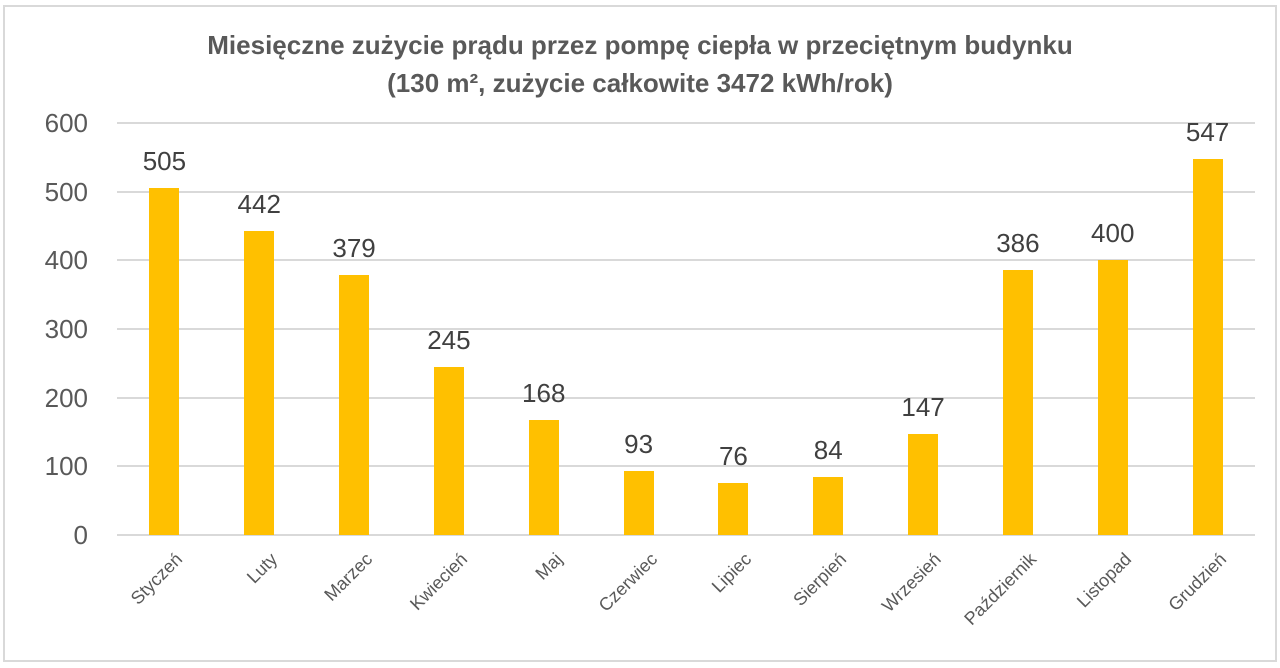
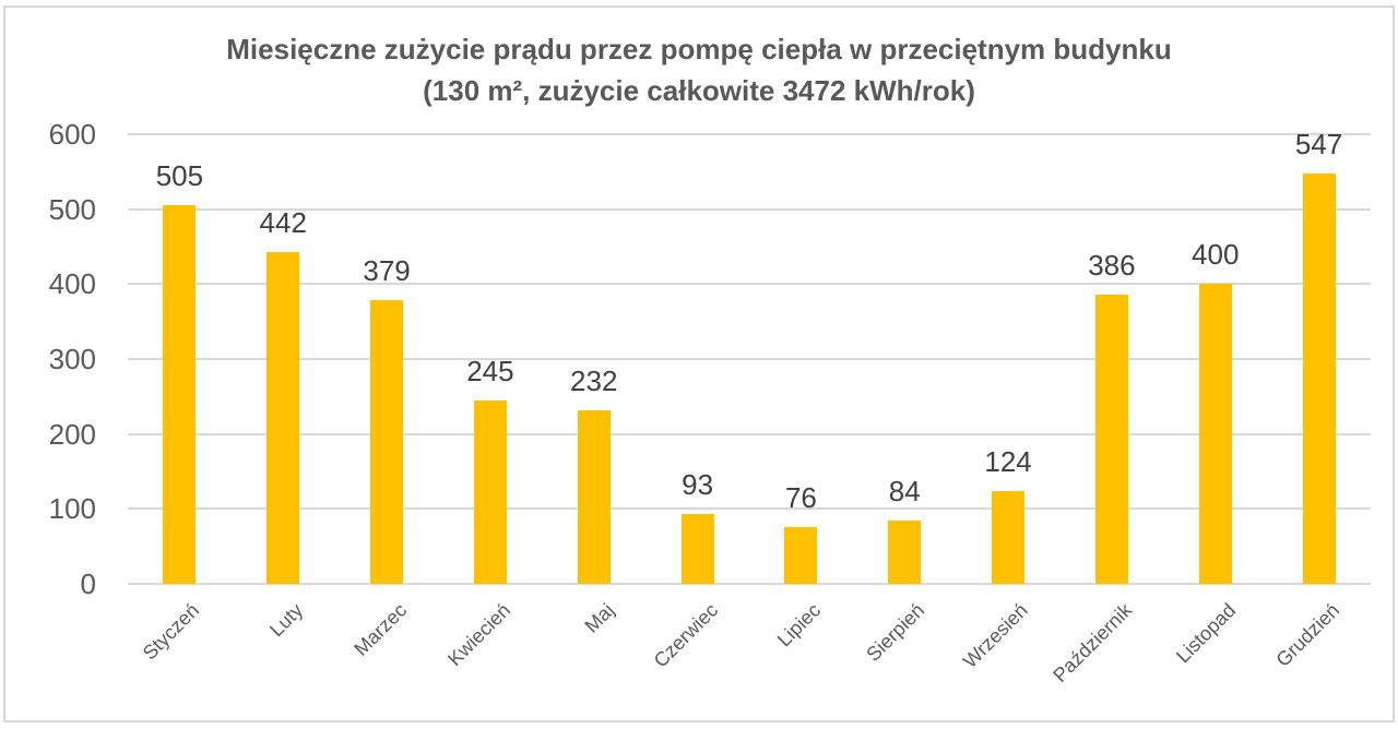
Maj: 168 -> 232
Wrzesień: 147 -> 124
